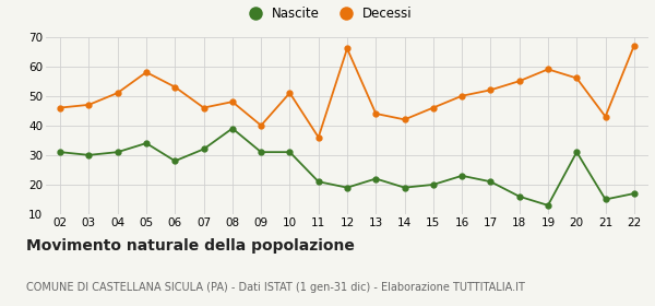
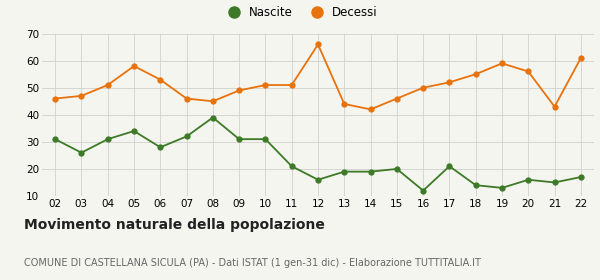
Nascite/03: 30 -> 26
Decessi/08: 48 -> 45
Decessi/09: 40 -> 49
Decessi/11: 36 -> 51
Nascite/12: 19 -> 16
Nascite/13: 22 -> 19
Nascite/16: 23 -> 12
Nascite/18: 16 -> 14
Nascite/20: 31 -> 16
Decessi/22: 67 -> 61
